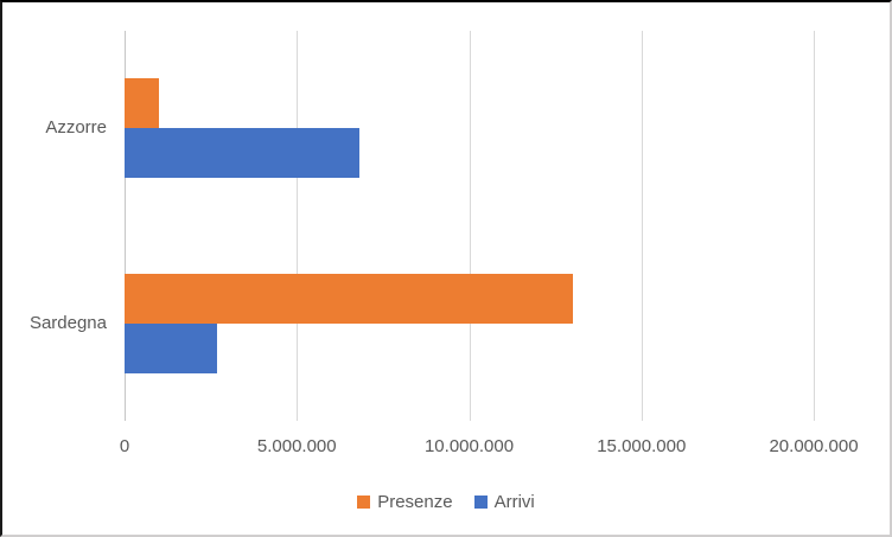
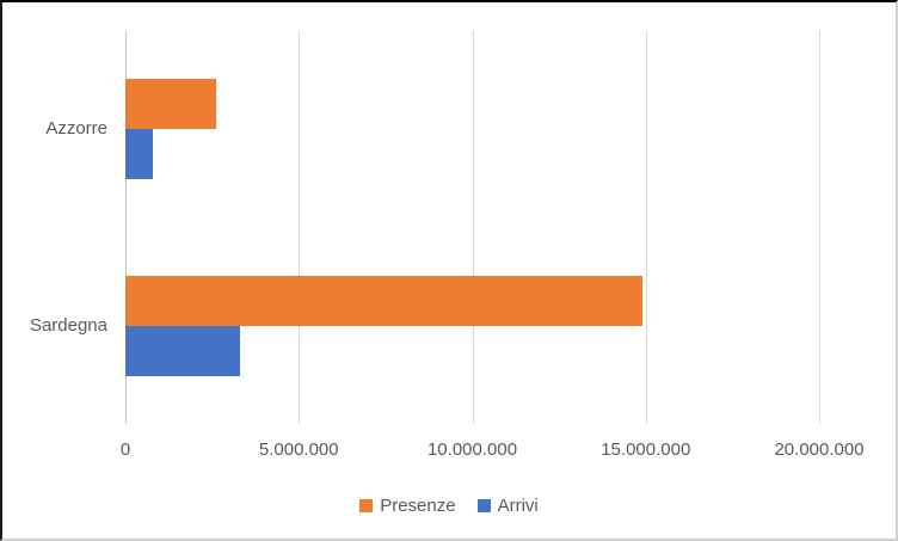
Presenze/Azzorre: 1000000 -> 2600000
Arrivi/Azzorre: 6800000 -> 800000
Presenze/Sardegna: 13000000 -> 14900000
Arrivi/Sardegna: 2700000 -> 3300000
